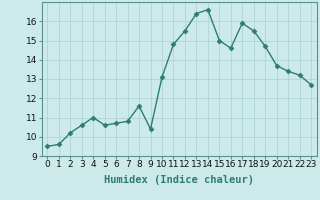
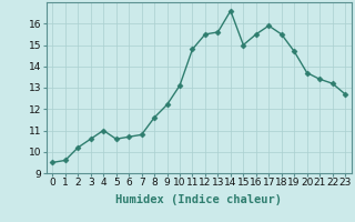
9: 10.4 -> 12.2
13: 16.4 -> 15.6
16: 14.6 -> 15.5
